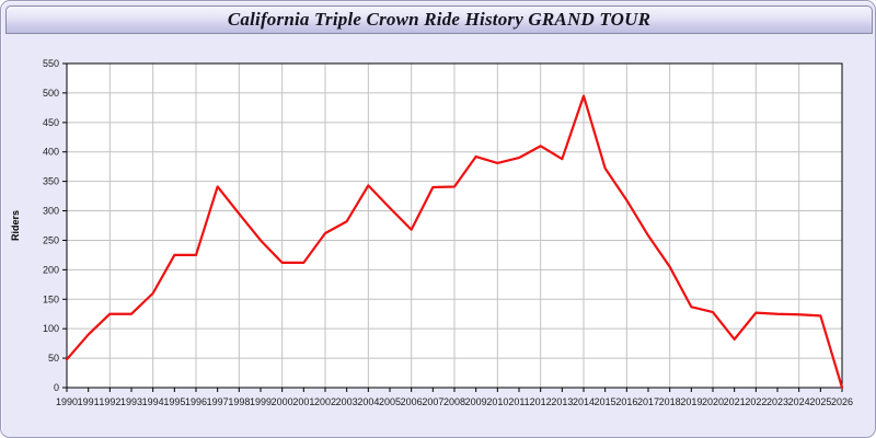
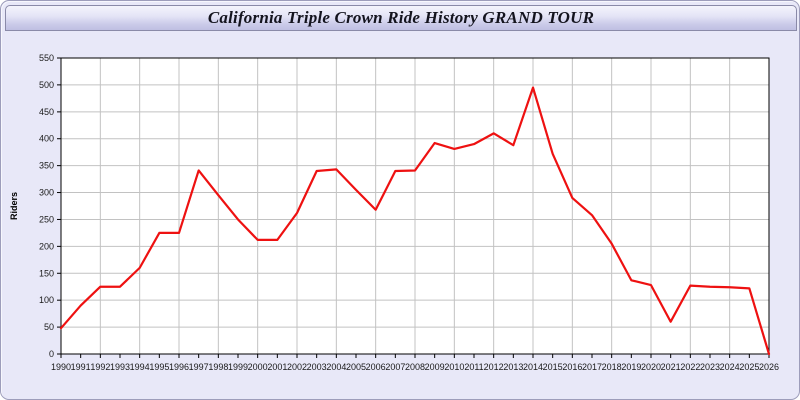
2003: 280 -> 340
2016: 320 -> 290
2021: 80 -> 60
